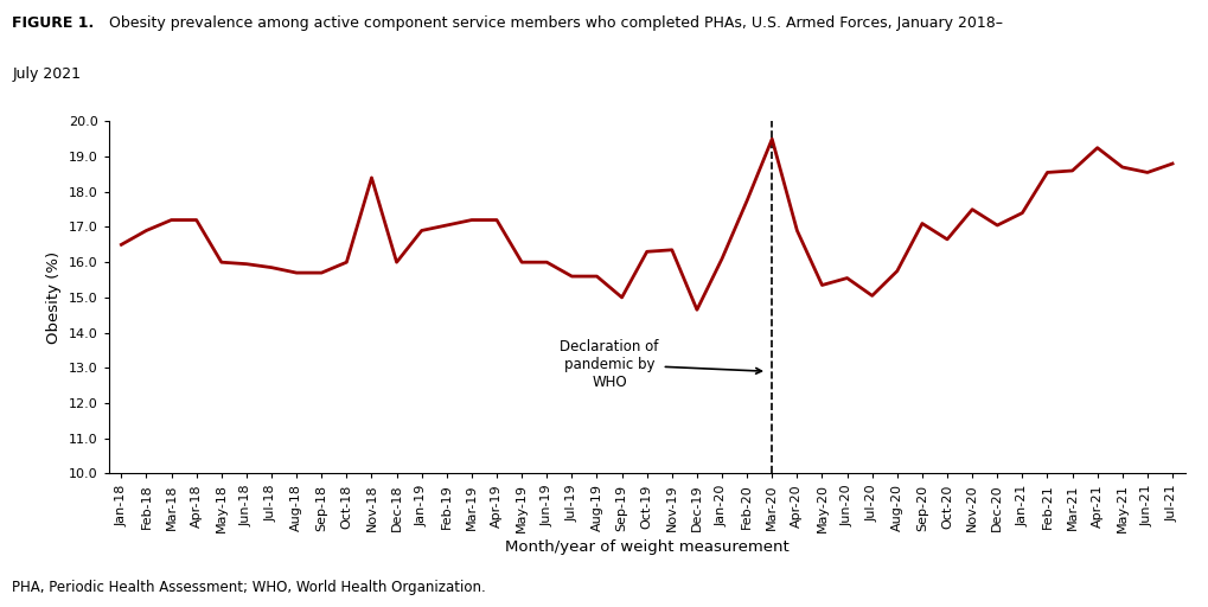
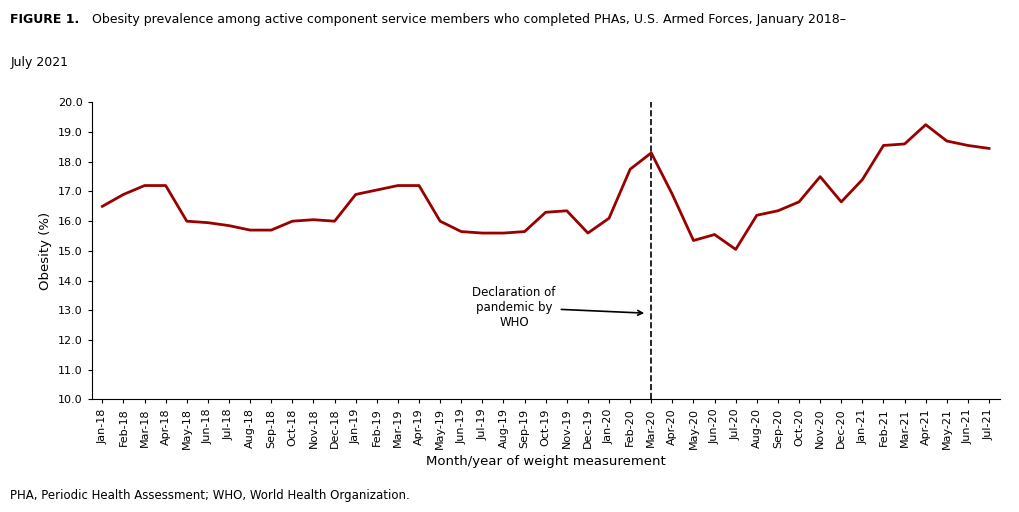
Nov-18: 18.40 -> 16.05
Jun-19: 16.00 -> 15.65
Sep-19: 15.00 -> 15.65
Dec-19: 14.65 -> 15.60
Mar-20: 19.50 -> 18.30
Aug-20: 15.75 -> 16.20
Sep-20: 17.10 -> 16.35
Dec-20: 17.05 -> 16.65
Jul-21: 18.80 -> 18.45
